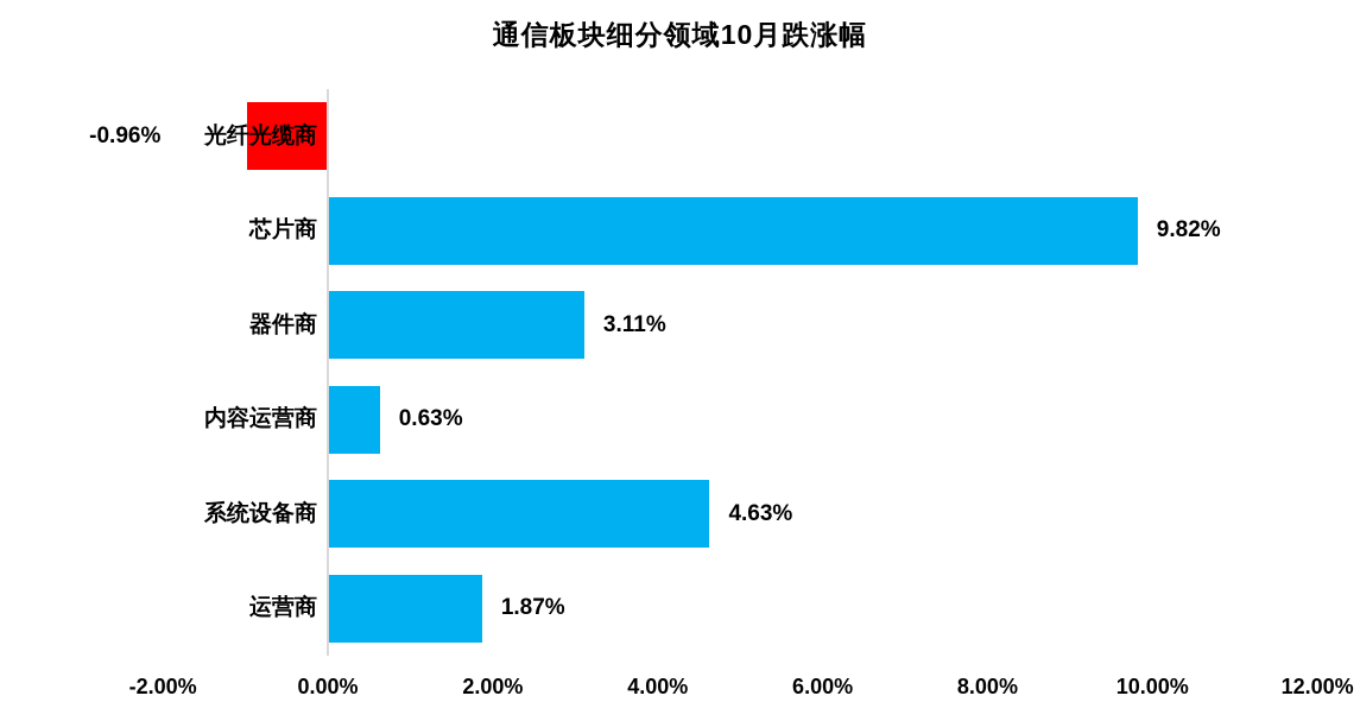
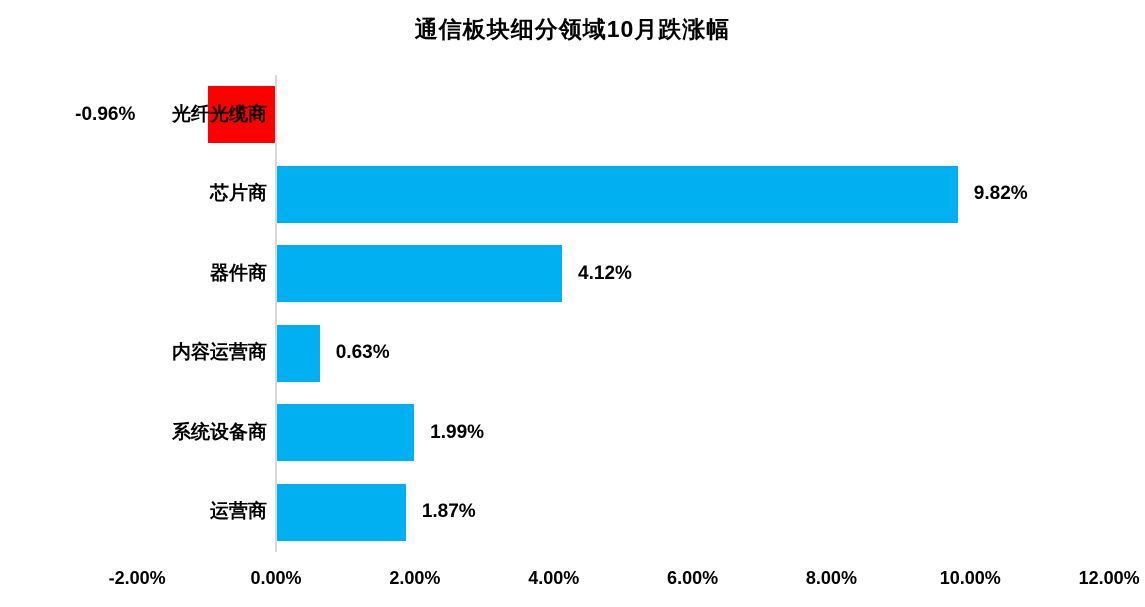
器件商: 3.11% -> 4.12%
系统设备商: 4.63% -> 1.99%
